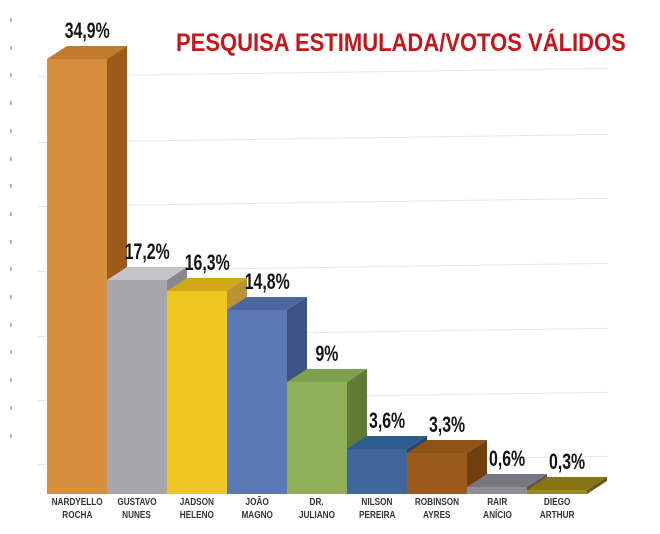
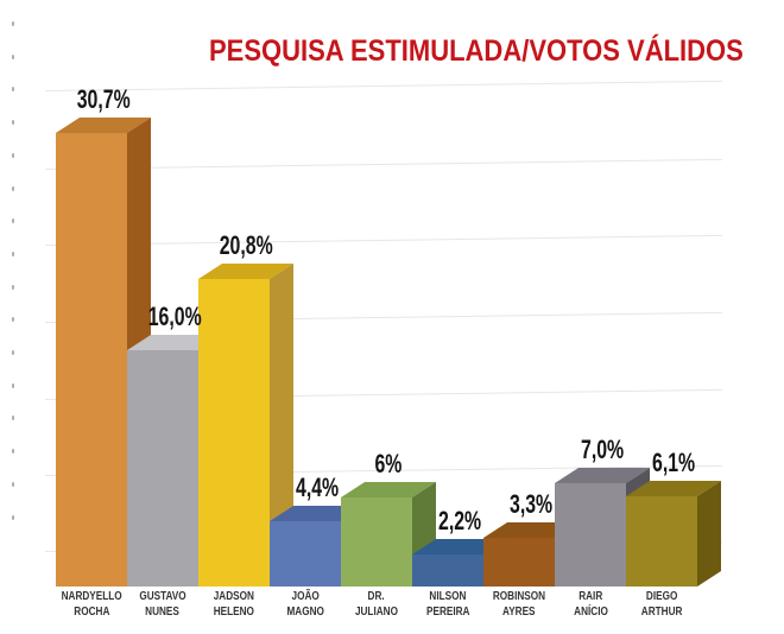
NARDYELLO ROCHA: 34,9% -> 30,7%
GUSTAVO NUNES: 17,2% -> 16,0%
JADSON HELENO: 16,3% -> 20,8%
JOÃO MAGNO: 14,8% -> 4,4%
DR. JULIANO: 9% -> 6%
NILSON PEREIRA: 3,6% -> 2,2%
RAIR ANÍCIO: 0,6% -> 7,0%
DIEGO ARTHUR: 0,3% -> 6,1%
